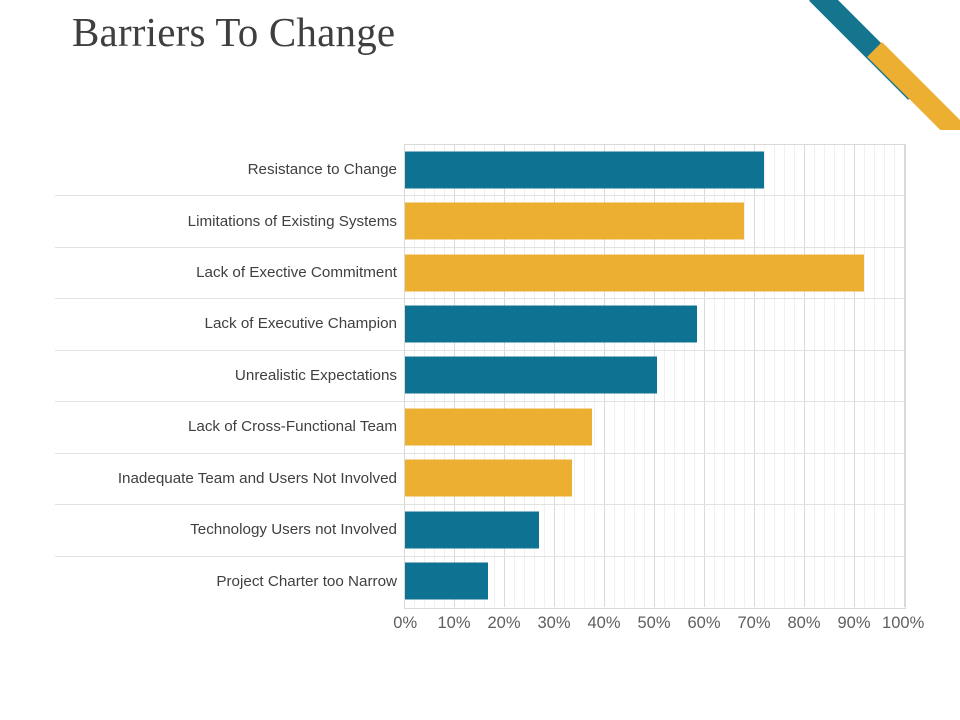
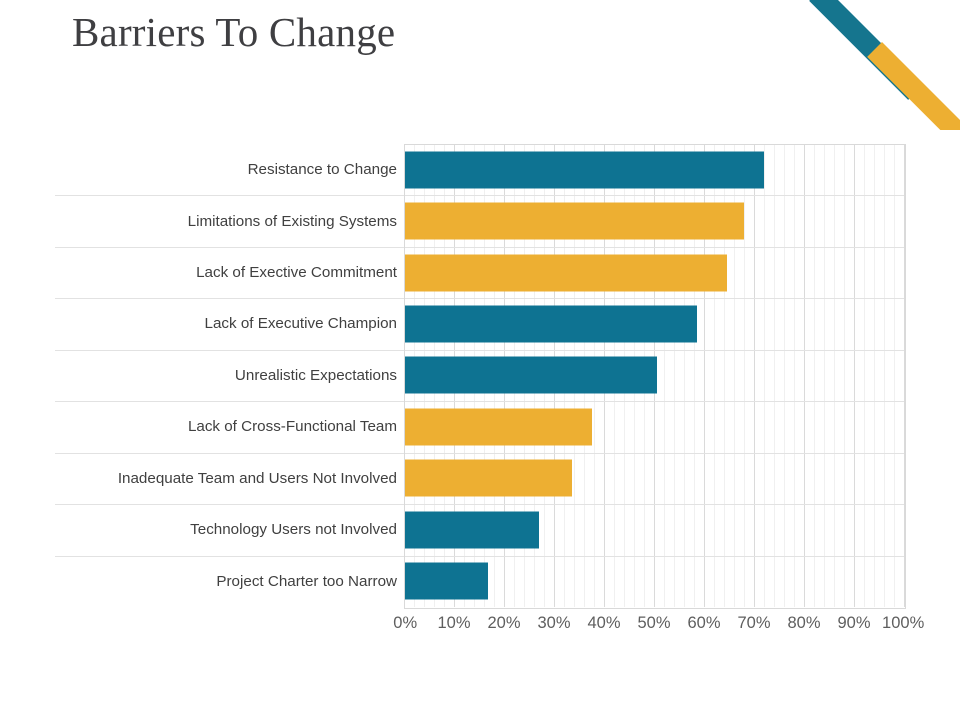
Lack of Exective Commitment: 92% -> 64%
